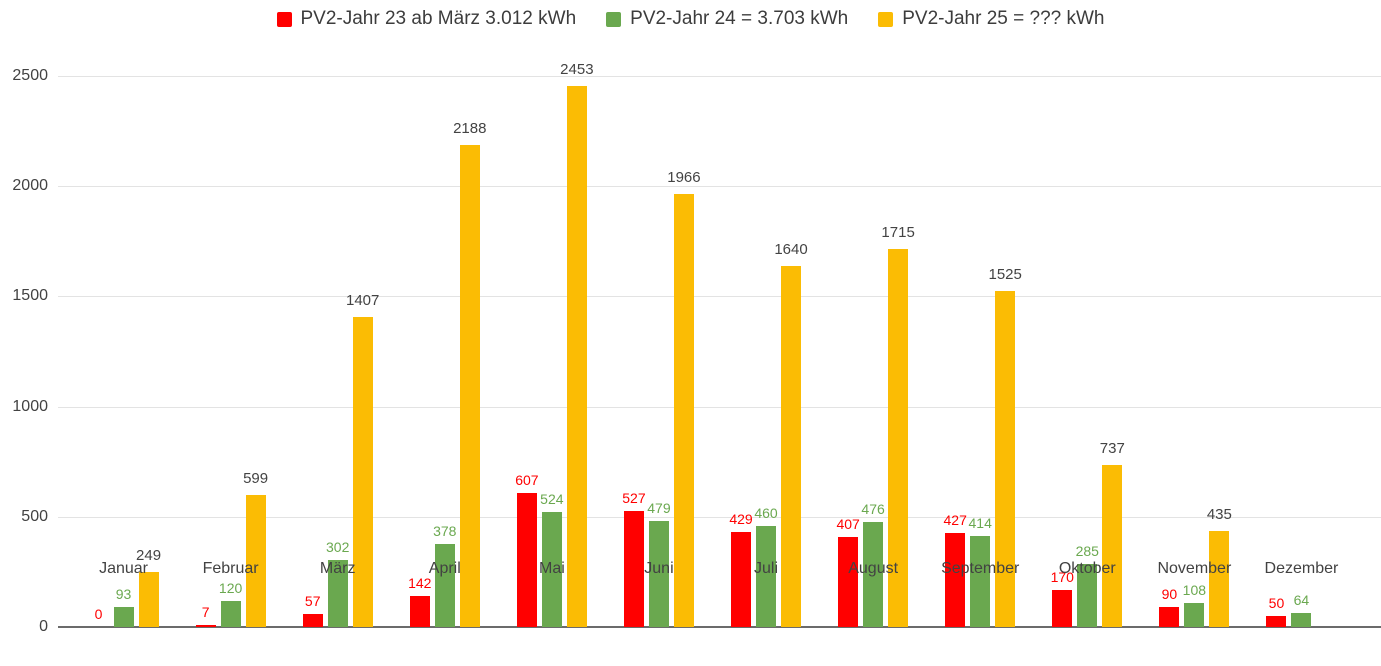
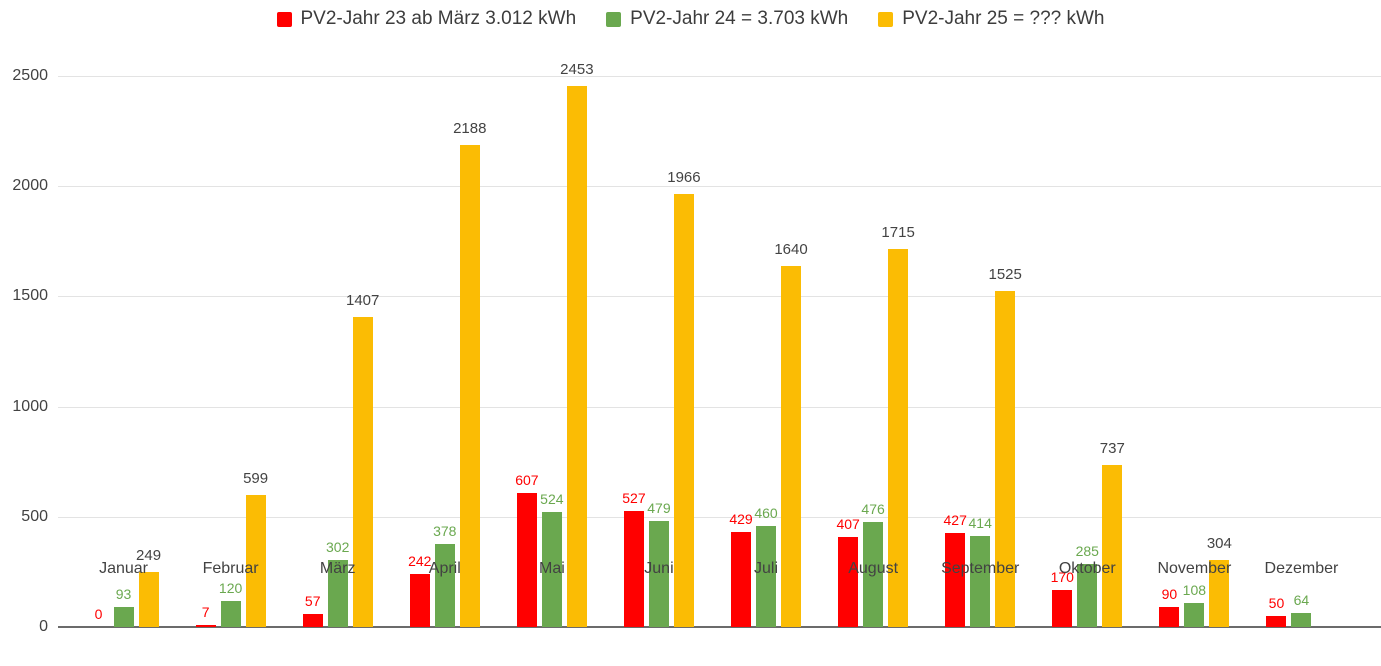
PV2-Jahr 23 ab März 3.012 kWh/April: 142 -> 242
PV2-Jahr 25 = ??? kWh/November: 435 -> 304
